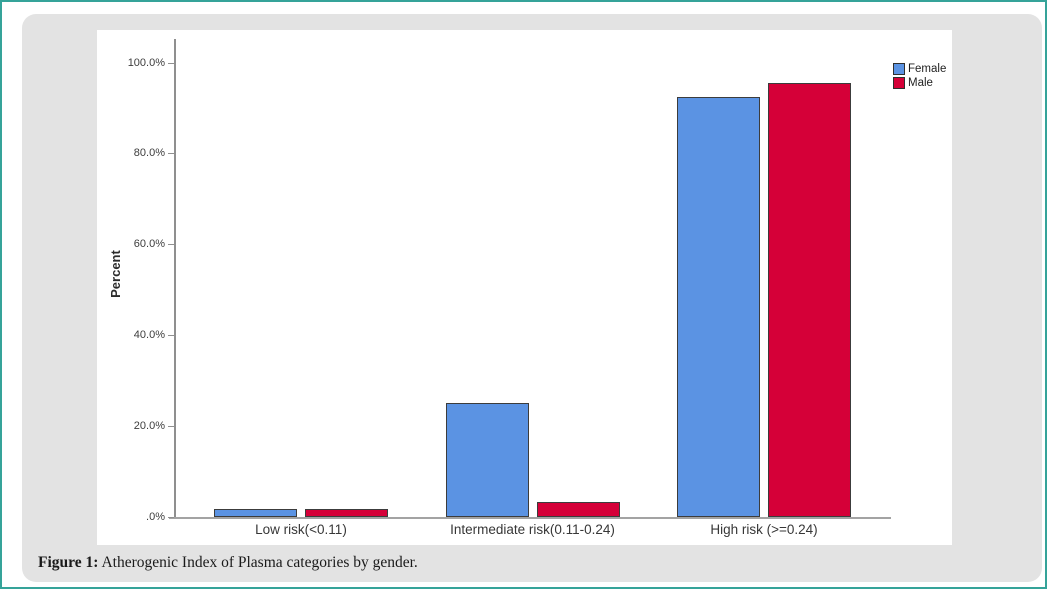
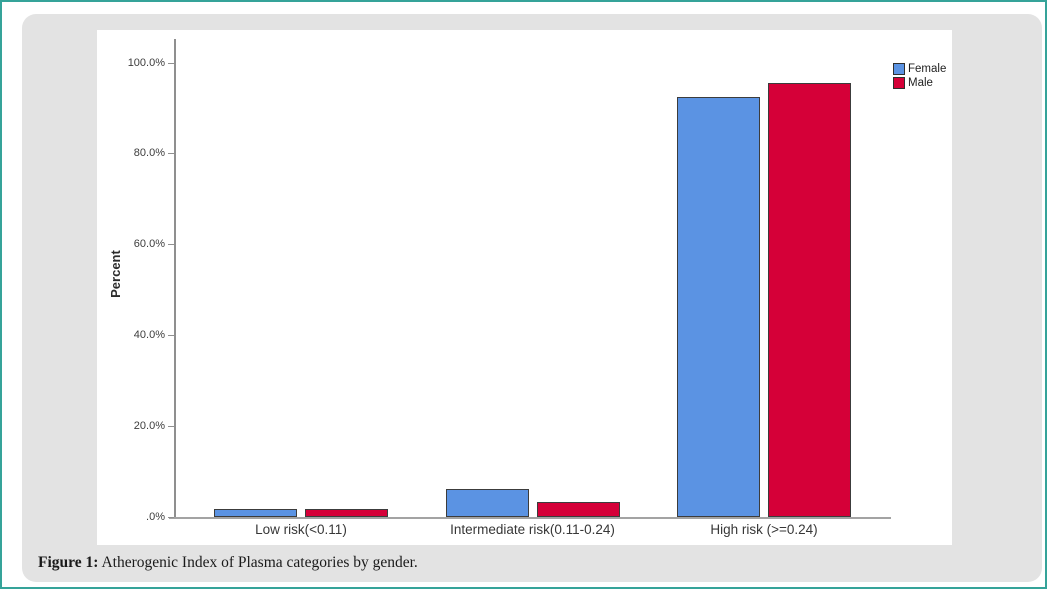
Female/Intermediate risk(0.11-0.24): 25% -> 6%
